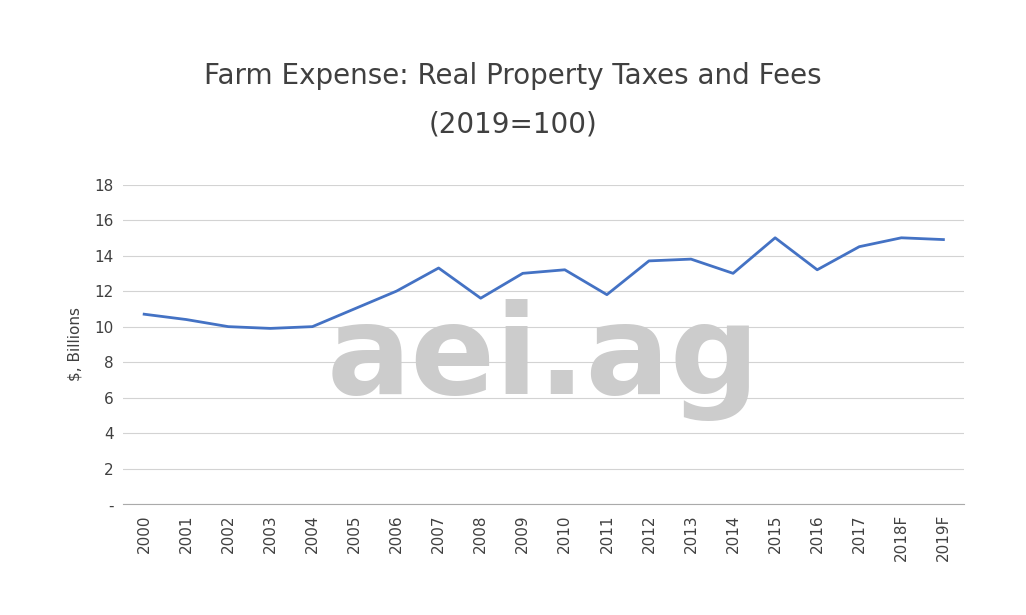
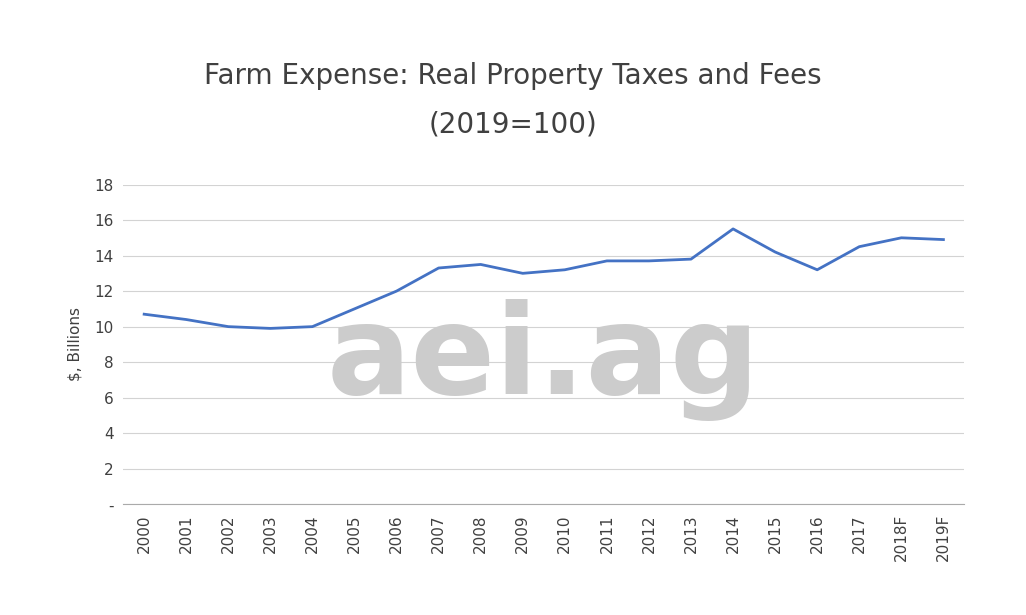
2008: 11.6 -> 13.5
2011: 11.8 -> 13.7
2014: 13.0 -> 15.5
2015: 15.0 -> 14.2
